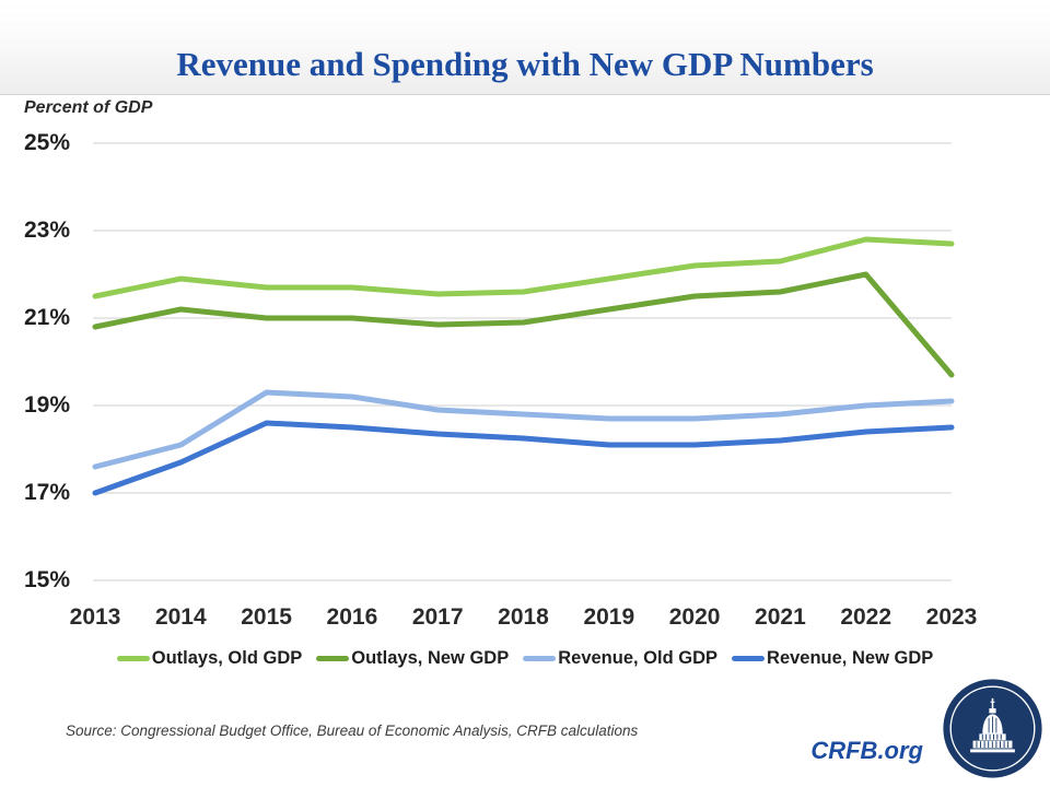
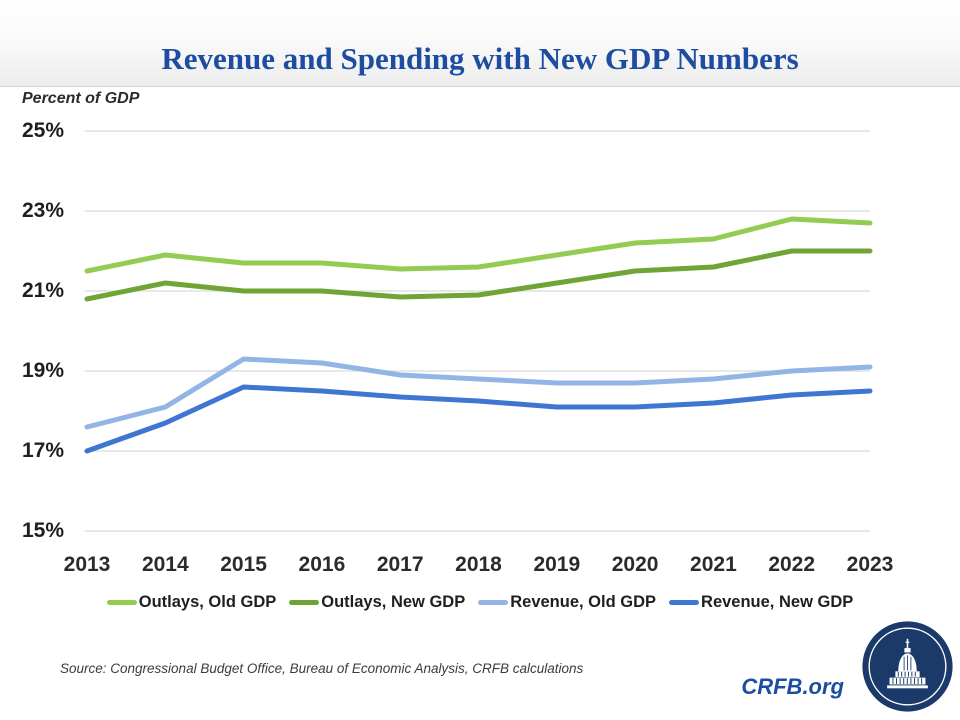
Outlays, New GDP/2023: 19.7% -> 22.0%
